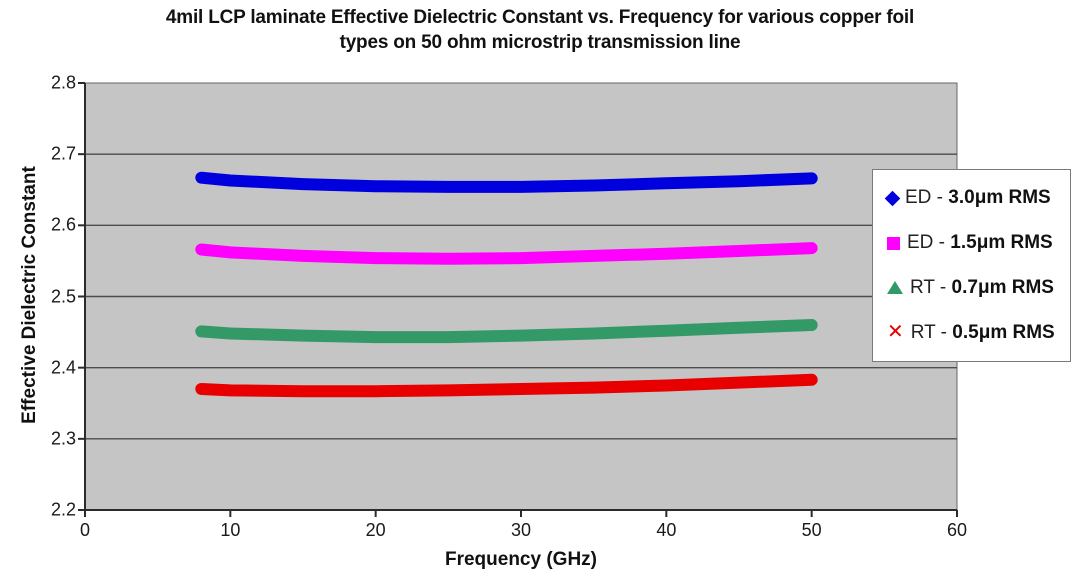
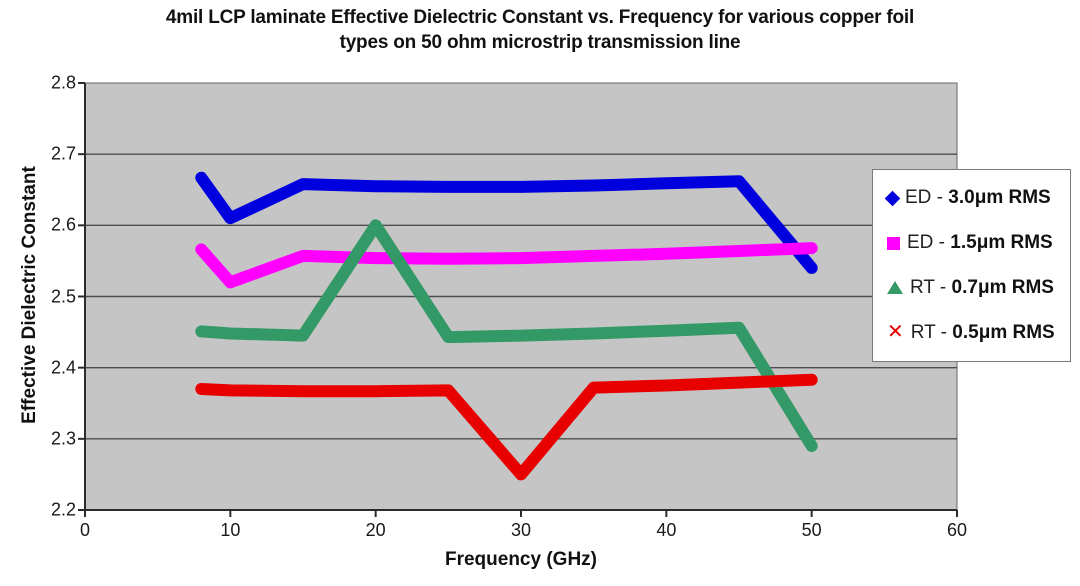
ED - 3.0μm RMS/10: 2.66 -> 2.61
ED - 1.5μm RMS/10: 2.56 -> 2.52
RT - 0.7μm RMS/20: 2.44 -> 2.60
RT - 0.5μm RMS/30: 2.37 -> 2.25
ED - 3.0μm RMS/50: 2.67 -> 2.54
RT - 0.7μm RMS/50: 2.46 -> 2.29
